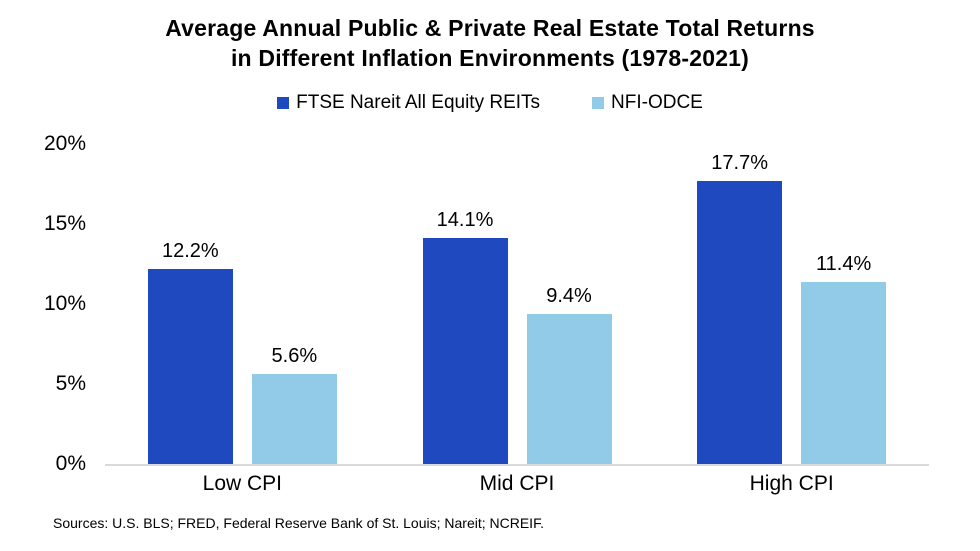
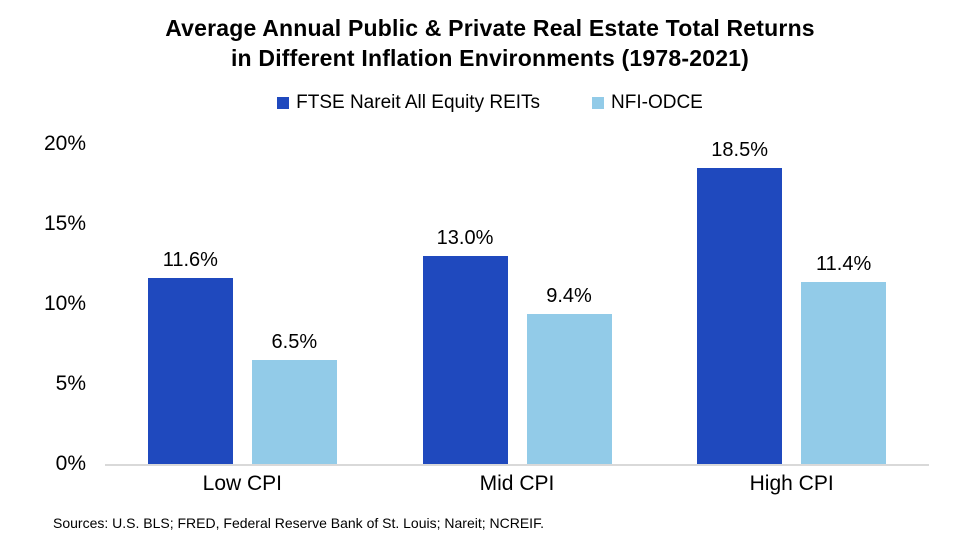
FTSE Nareit All Equity REITs/Low CPI: 12.2% -> 11.6%
NFI-ODCE/Low CPI: 5.6% -> 6.5%
FTSE Nareit All Equity REITs/Mid CPI: 14.1% -> 13.0%
FTSE Nareit All Equity REITs/High CPI: 17.7% -> 18.5%
